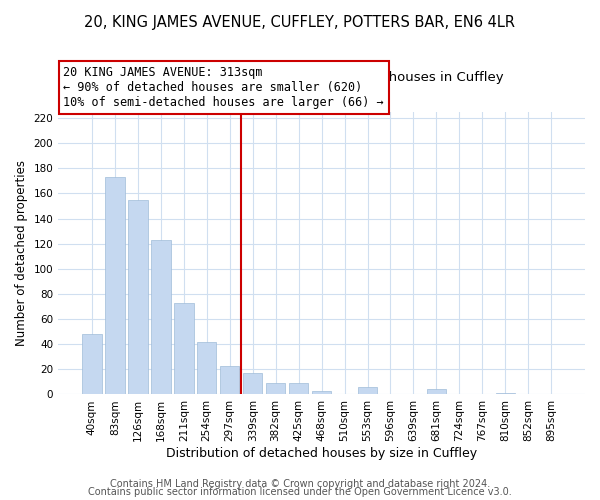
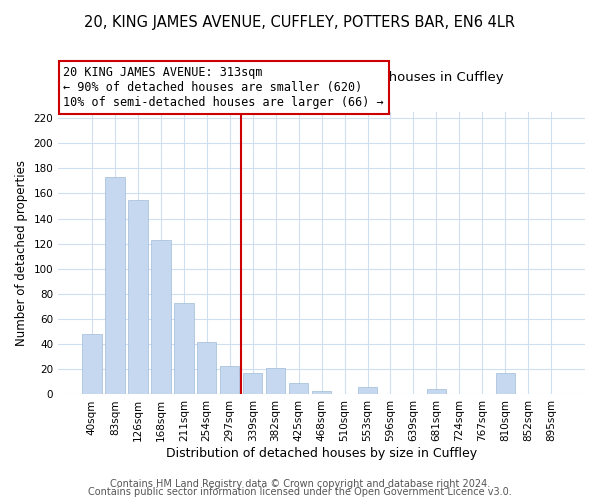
382sqm: 9 -> 21
810sqm: 1 -> 17
